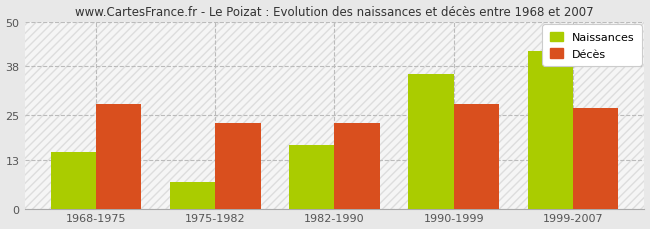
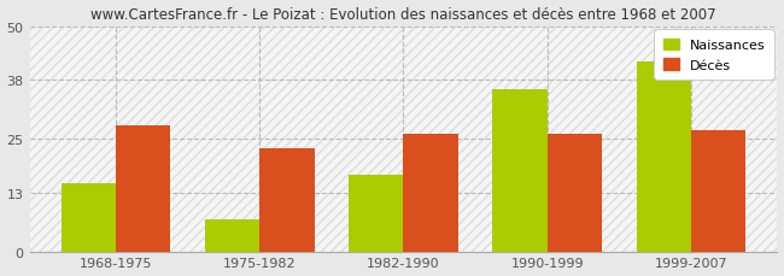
Décès/1982-1990: 23 -> 26
Décès/1990-1999: 28 -> 26
